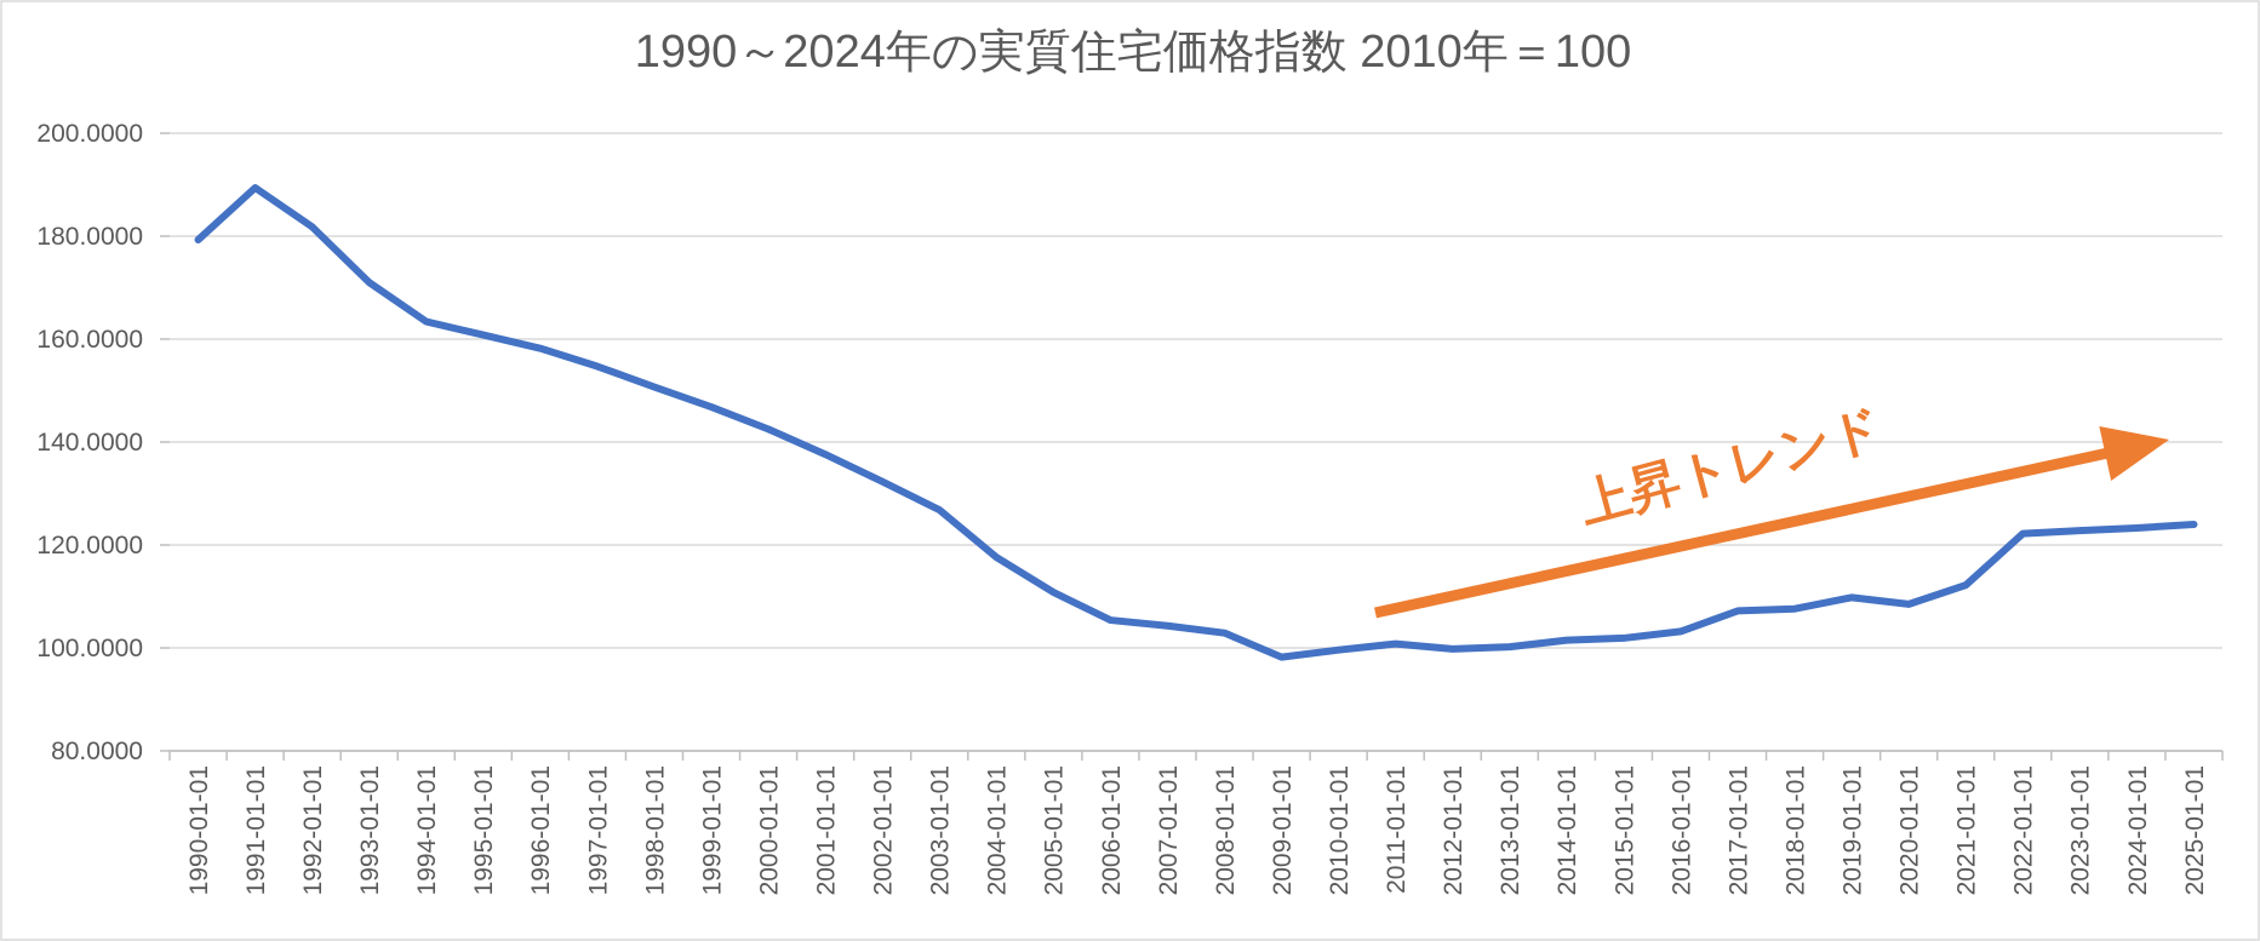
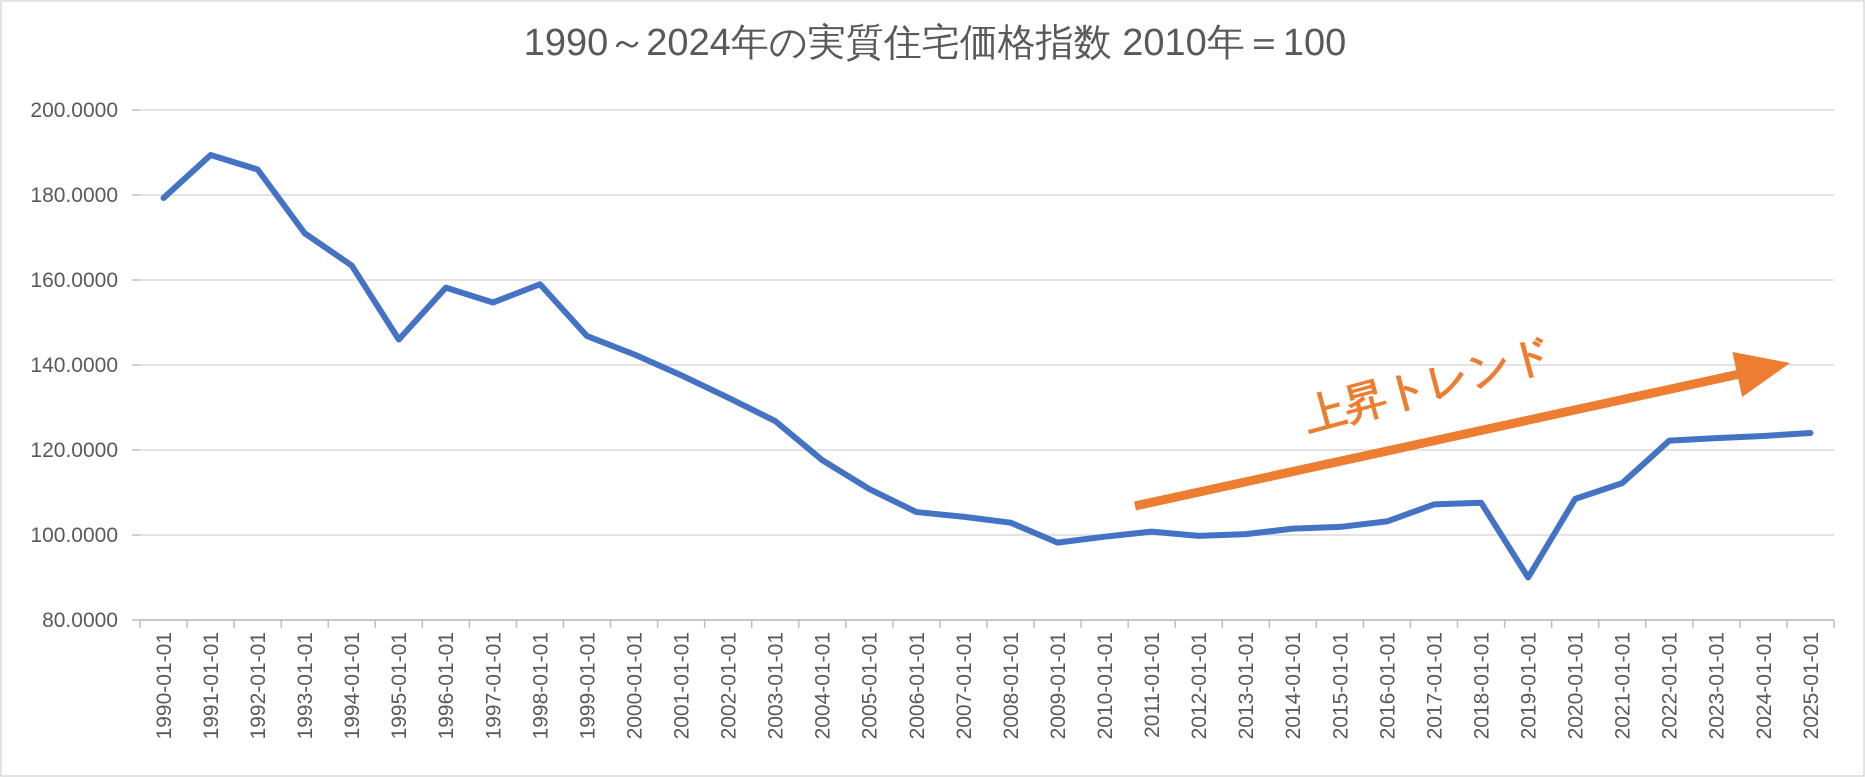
1992-01-01: 182 -> 186
1995-01-01: 161 -> 146
1998-01-01: 151 -> 159
2019-01-01: 110 -> 90
